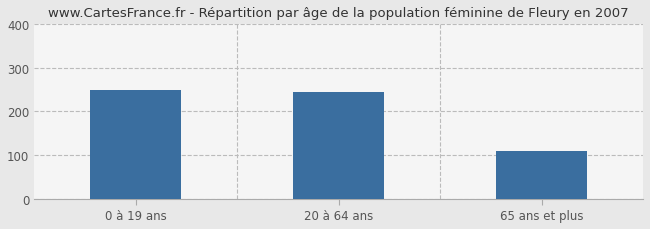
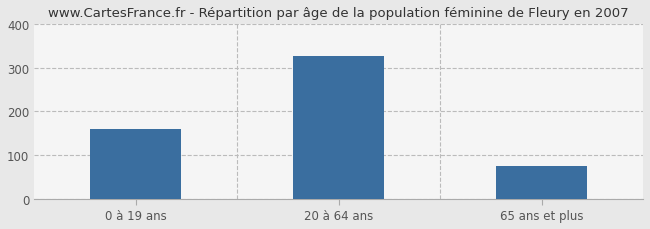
0 à 19 ans: 250 -> 160
20 à 64 ans: 245 -> 327
65 ans et plus: 110 -> 76
